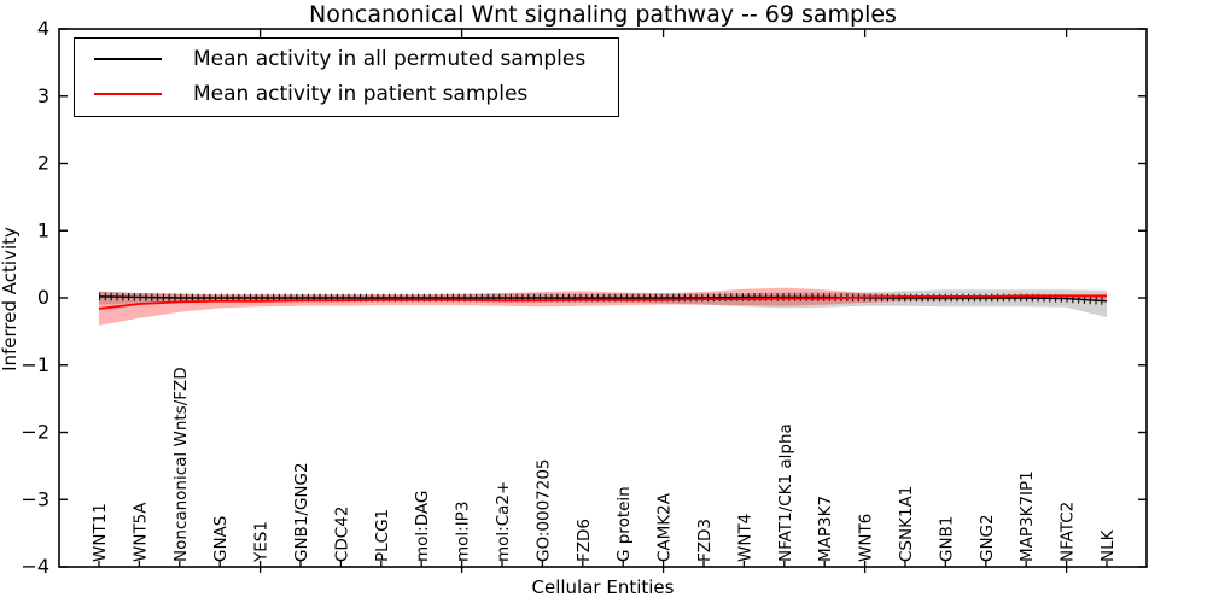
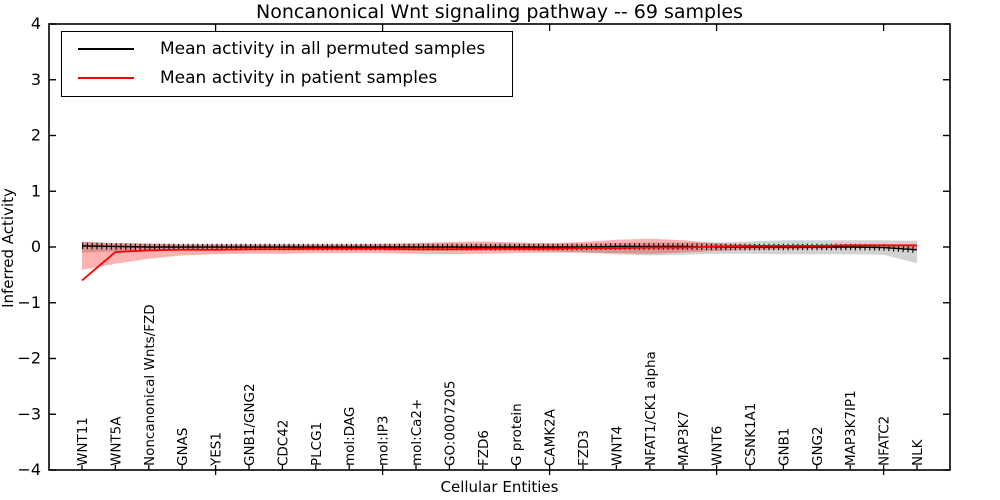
Mean activity in patient samples/WNT11: -0.2 -> -0.6
